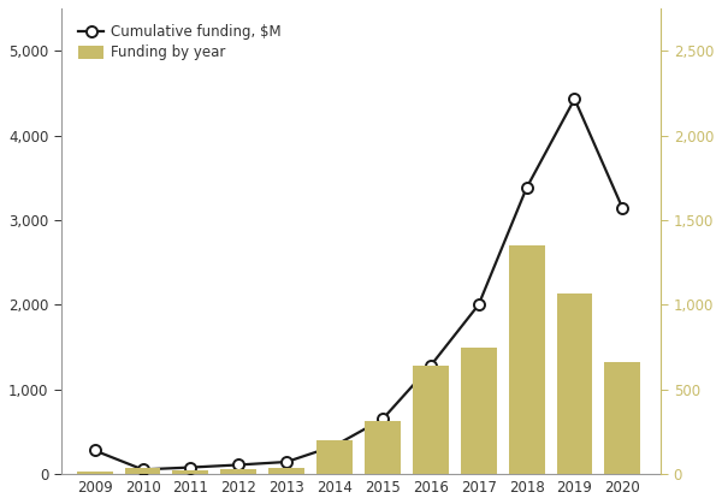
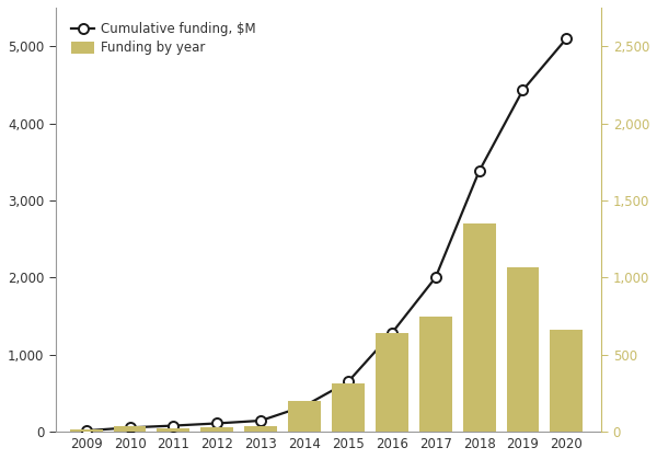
Cumulative funding, $M/2009: 280 -> 20
Cumulative funding, $M/2020: 3,140 -> 5,100
